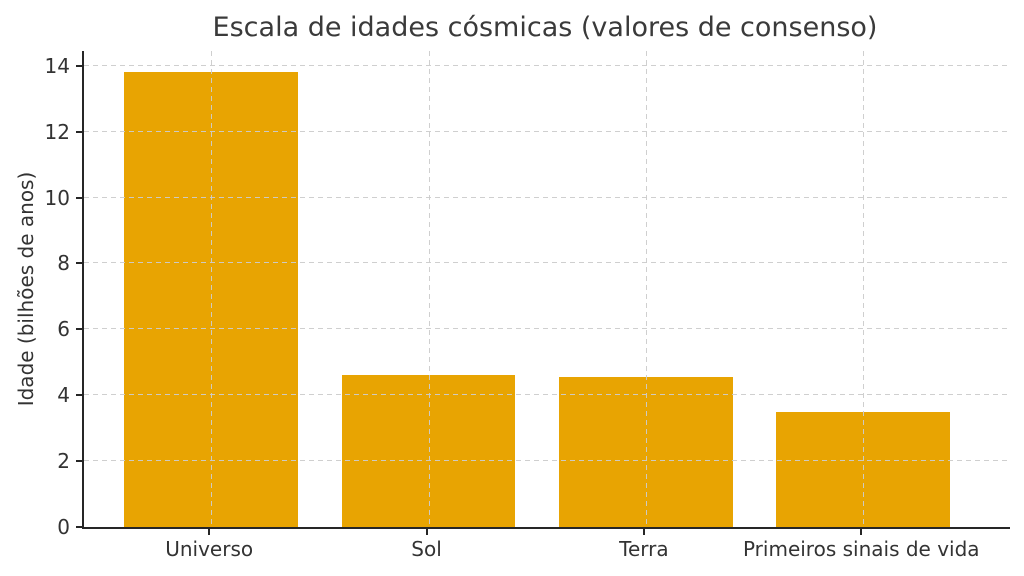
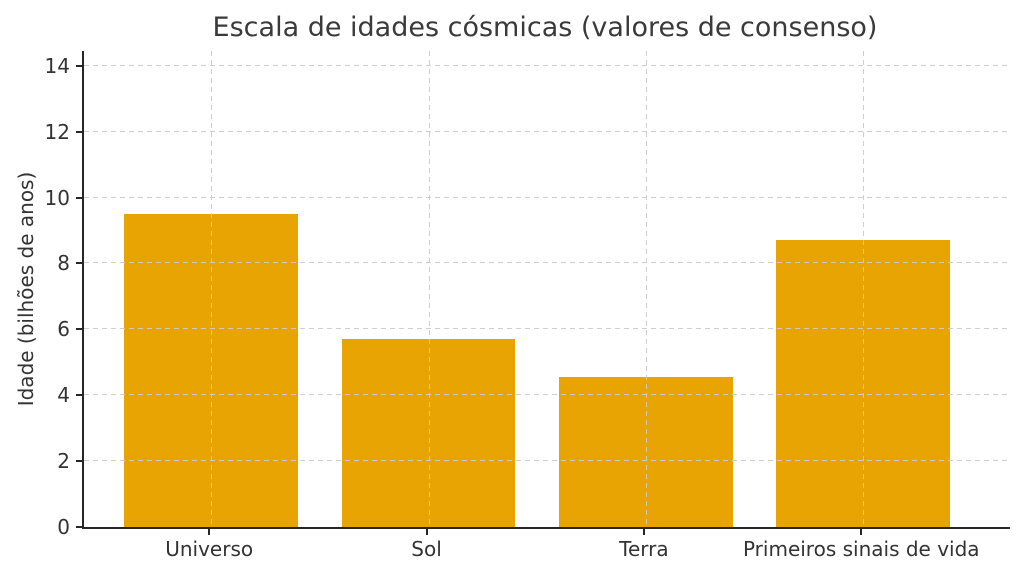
Universo: 13.8 -> 9.5
Sol: 4.6 -> 5.7
Primeiros sinais de vida: 3.5 -> 8.7
